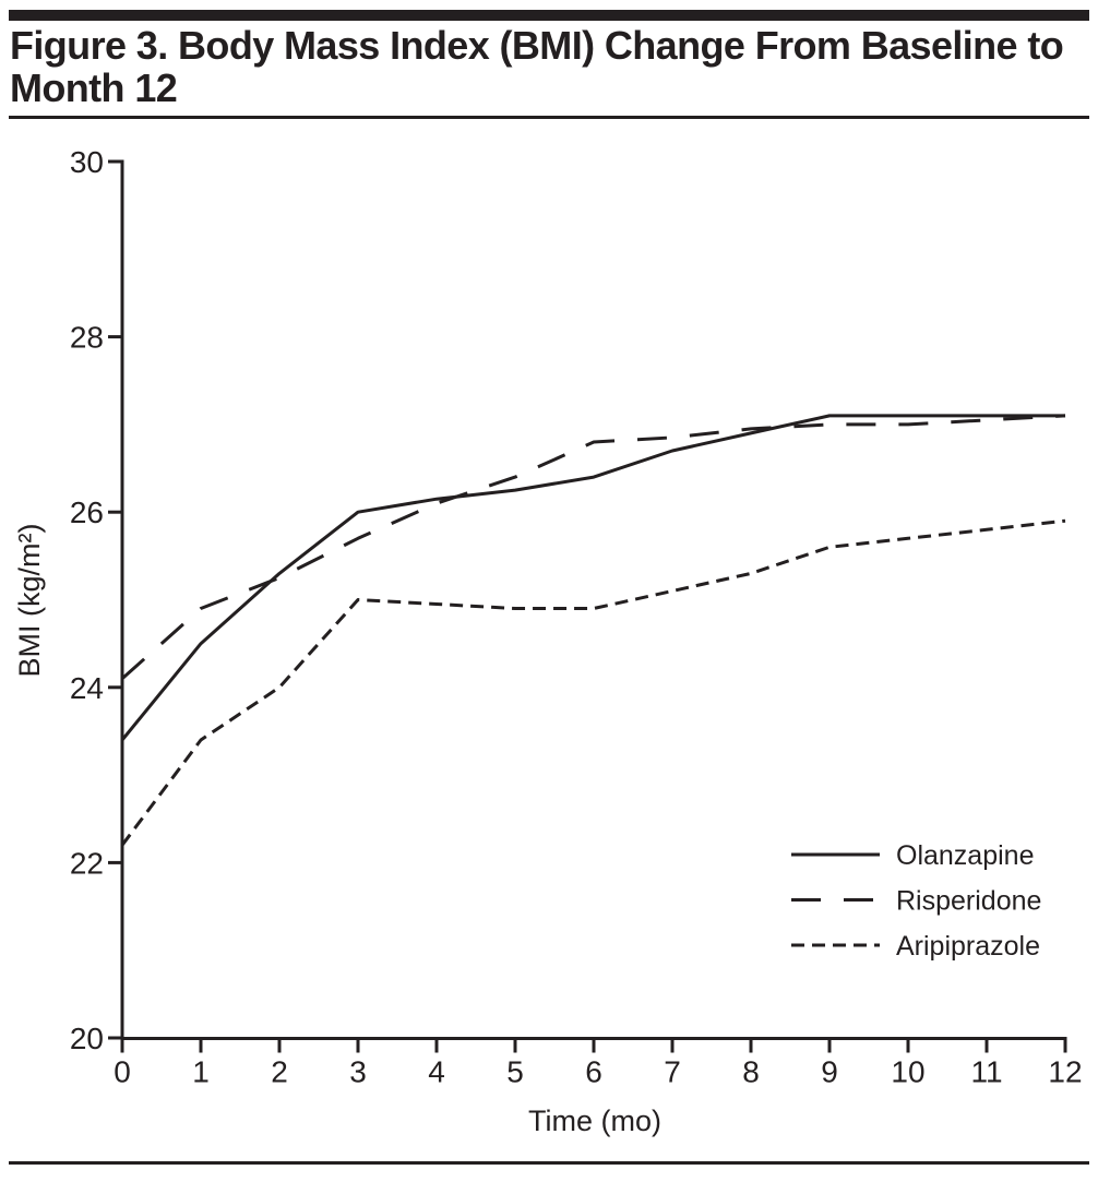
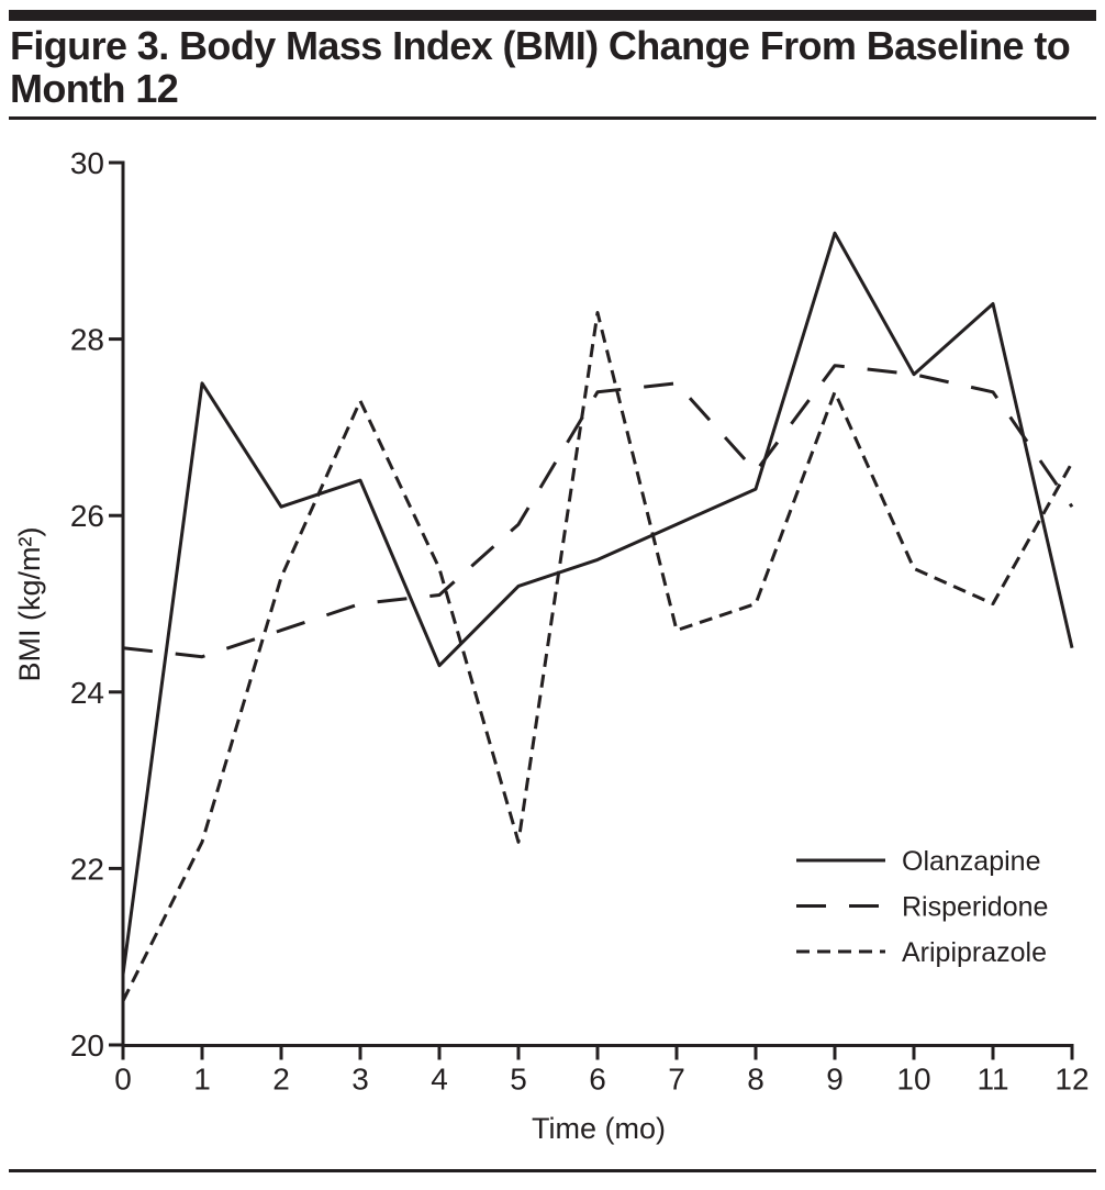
Olanzapine/0: 23.4 -> 20.8
Risperidone/0: 24.1 -> 24.5
Aripiprazole/0: 22.2 -> 20.5
Olanzapine/1: 24.5 -> 27.5
Risperidone/1: 24.9 -> 24.4
Aripiprazole/1: 23.4 -> 22.3
Olanzapine/2: 25.3 -> 26.1
Risperidone/2: 25.2 -> 24.7
Aripiprazole/2: 24.0 -> 25.3
Olanzapine/3: 26.0 -> 26.4
Risperidone/3: 25.7 -> 25.0
Aripiprazole/3: 25.0 -> 27.3
Olanzapine/4: 26.1 -> 24.3
Risperidone/4: 26.1 -> 25.1
Aripiprazole/4: 24.9 -> 25.4
Olanzapine/5: 26.2 -> 25.2
Risperidone/5: 26.4 -> 25.9
Aripiprazole/5: 24.9 -> 22.3
Olanzapine/6: 26.4 -> 25.5
Risperidone/6: 26.8 -> 27.4
Aripiprazole/6: 24.9 -> 28.3
Olanzapine/7: 26.7 -> 25.9
Risperidone/7: 26.9 -> 27.5
Aripiprazole/7: 25.1 -> 24.7
Olanzapine/8: 26.9 -> 26.3
Risperidone/8: 26.9 -> 26.5
Aripiprazole/8: 25.3 -> 25.0
Olanzapine/9: 27.1 -> 29.2
Risperidone/9: 27.0 -> 27.7
Aripiprazole/9: 25.6 -> 27.4
Olanzapine/10: 27.1 -> 27.6
Risperidone/10: 27.0 -> 27.6
Aripiprazole/10: 25.7 -> 25.4
Olanzapine/11: 27.1 -> 28.4
Risperidone/11: 27.1 -> 27.4
Aripiprazole/11: 25.8 -> 25.0
Olanzapine/12: 27.1 -> 24.5
Risperidone/12: 27.1 -> 26.1
Aripiprazole/12: 25.9 -> 26.6
